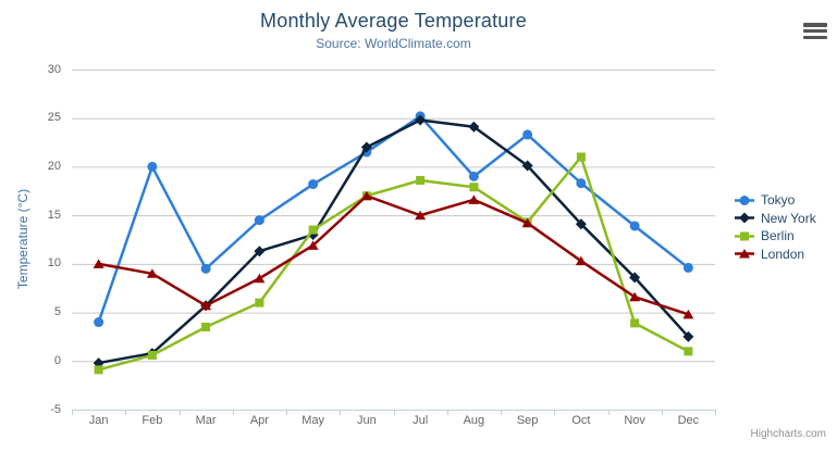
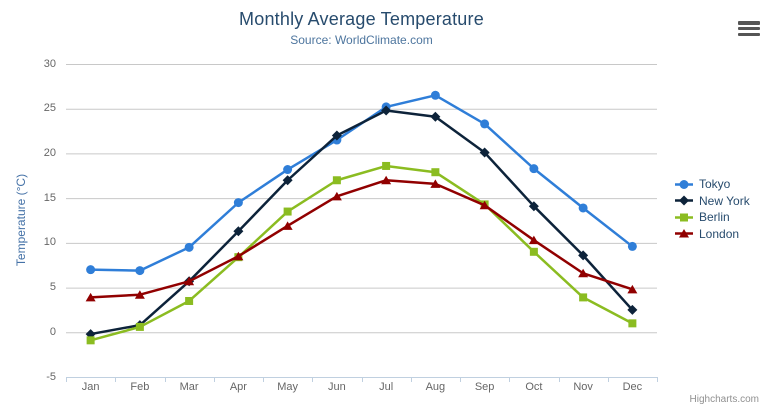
Tokyo/Jan: 4 -> 7
London/Jan: 10 -> 4
Tokyo/Feb: 20 -> 7
London/Feb: 9 -> 4
Berlin/Apr: 6 -> 8
New York/May: 13 -> 17
London/Jun: 17 -> 15
London/Jul: 15 -> 17
Tokyo/Aug: 19 -> 26
Berlin/Oct: 21 -> 9
